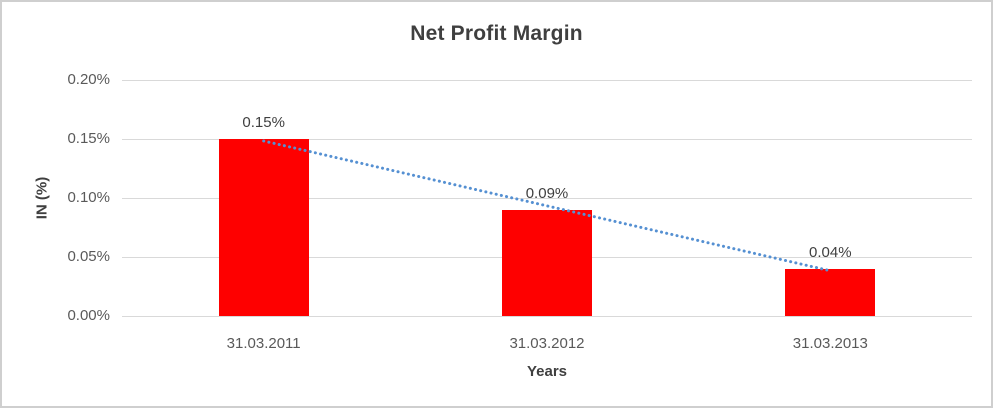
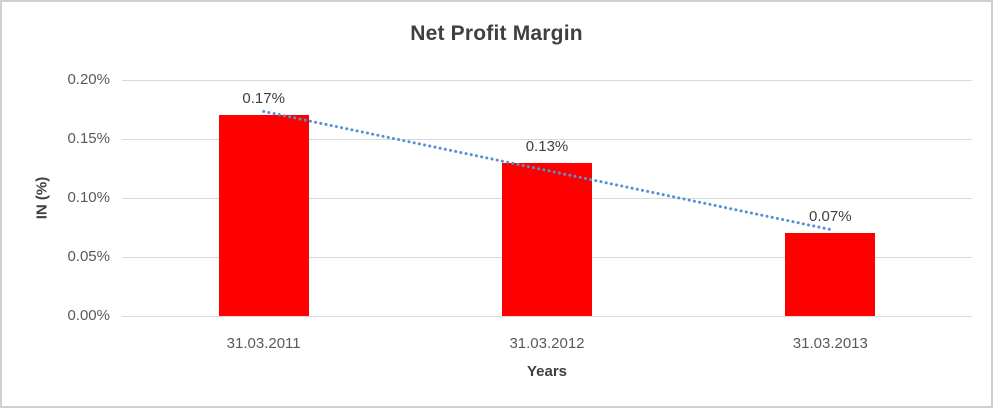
31.03.2011: 0.15% -> 0.17%
31.03.2012: 0.09% -> 0.13%
31.03.2013: 0.04% -> 0.07%
